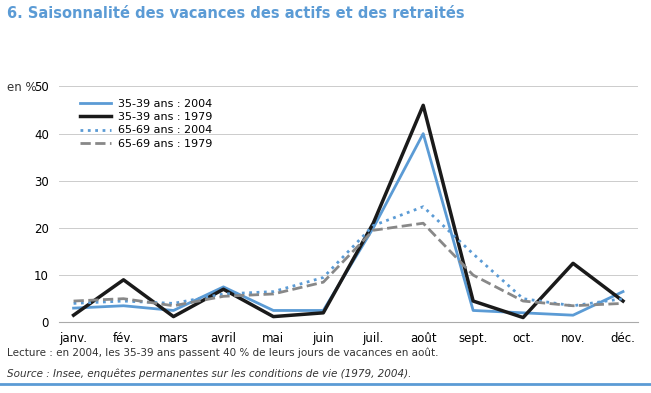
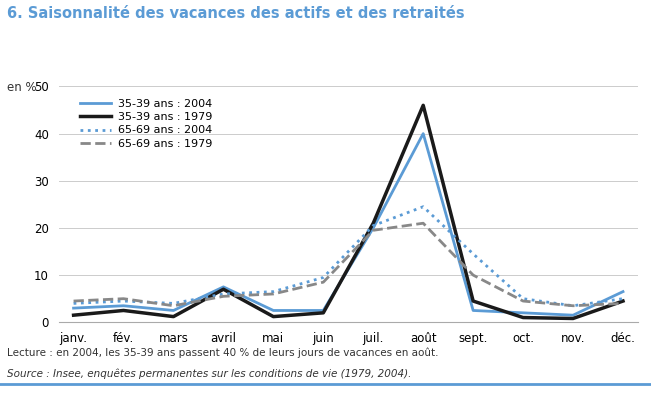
35-39 ans : 1979/fév.: 9.0 -> 2.5
35-39 ans : 1979/nov.: 12.5 -> 0.8
